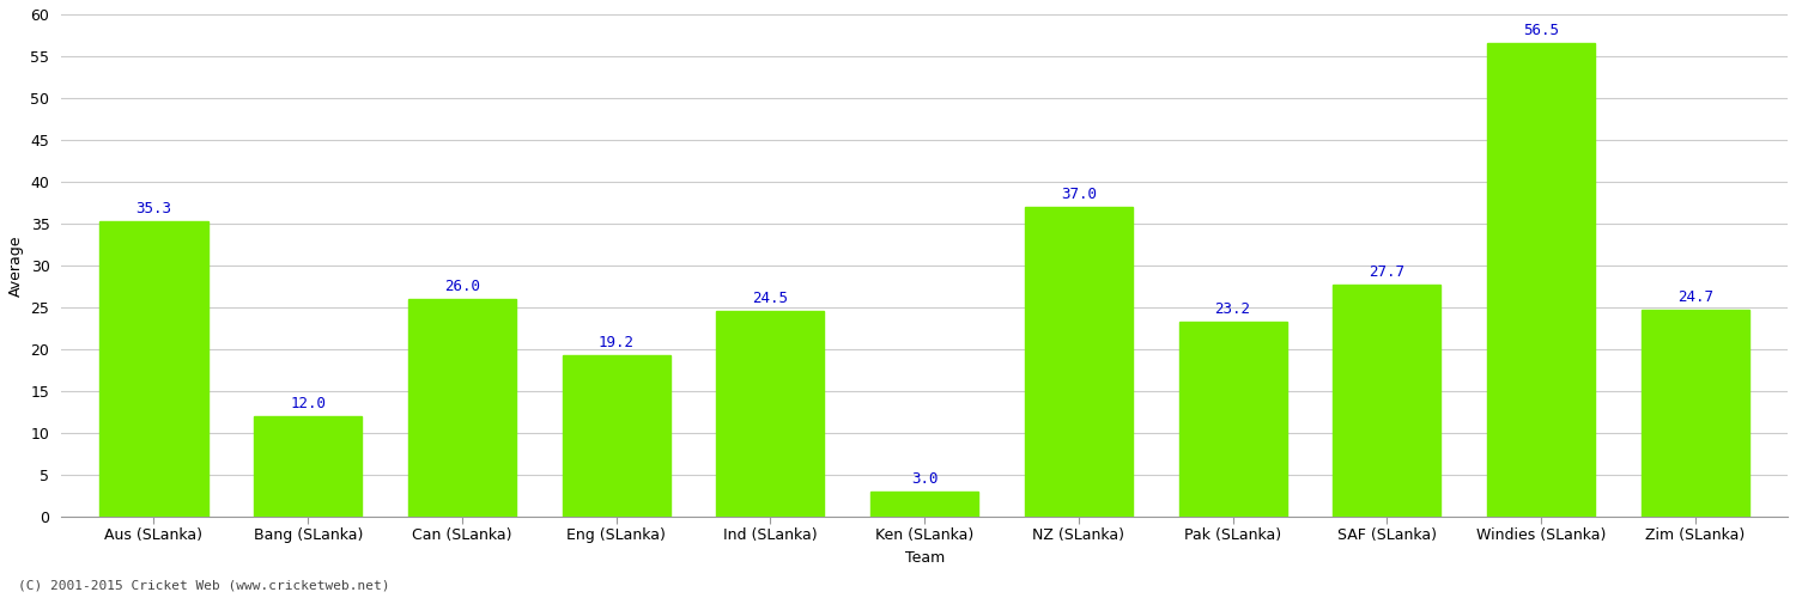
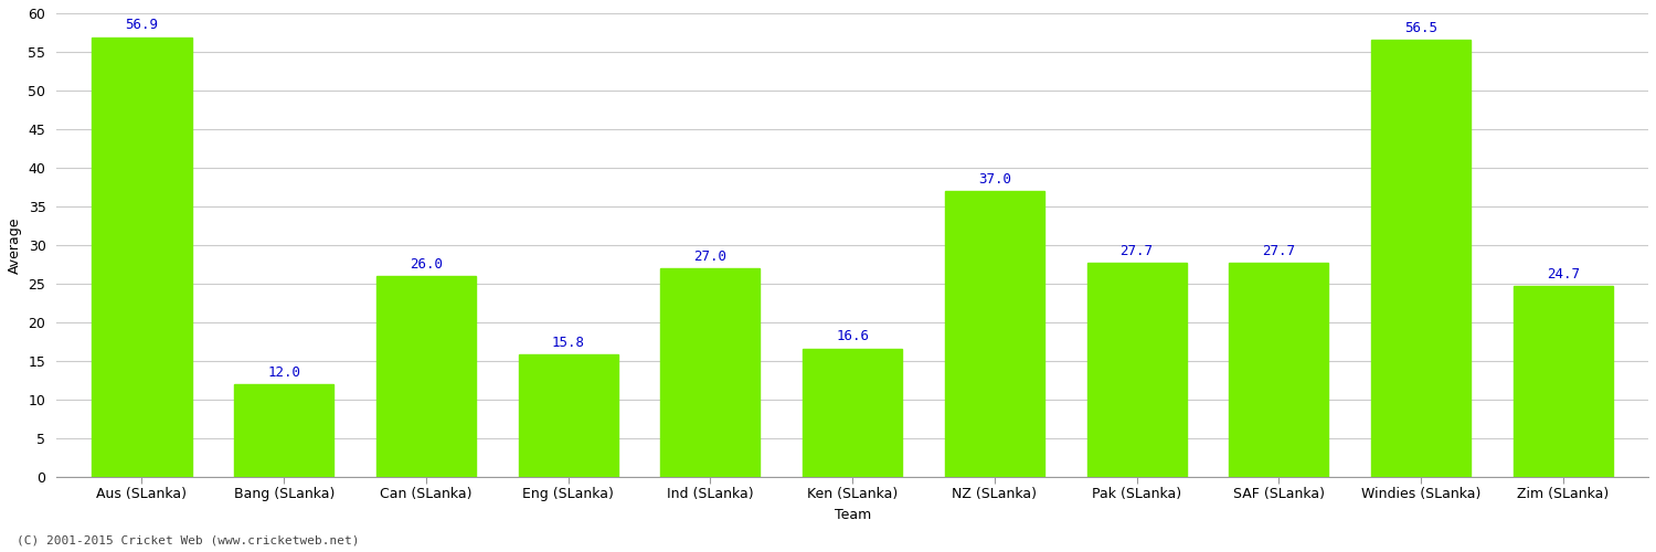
Aus (SLanka): 35.3 -> 56.9
Eng (SLanka): 19.2 -> 15.8
Ind (SLanka): 24.5 -> 27.0
Ken (SLanka): 3.0 -> 16.6
Pak (SLanka): 23.2 -> 27.7
